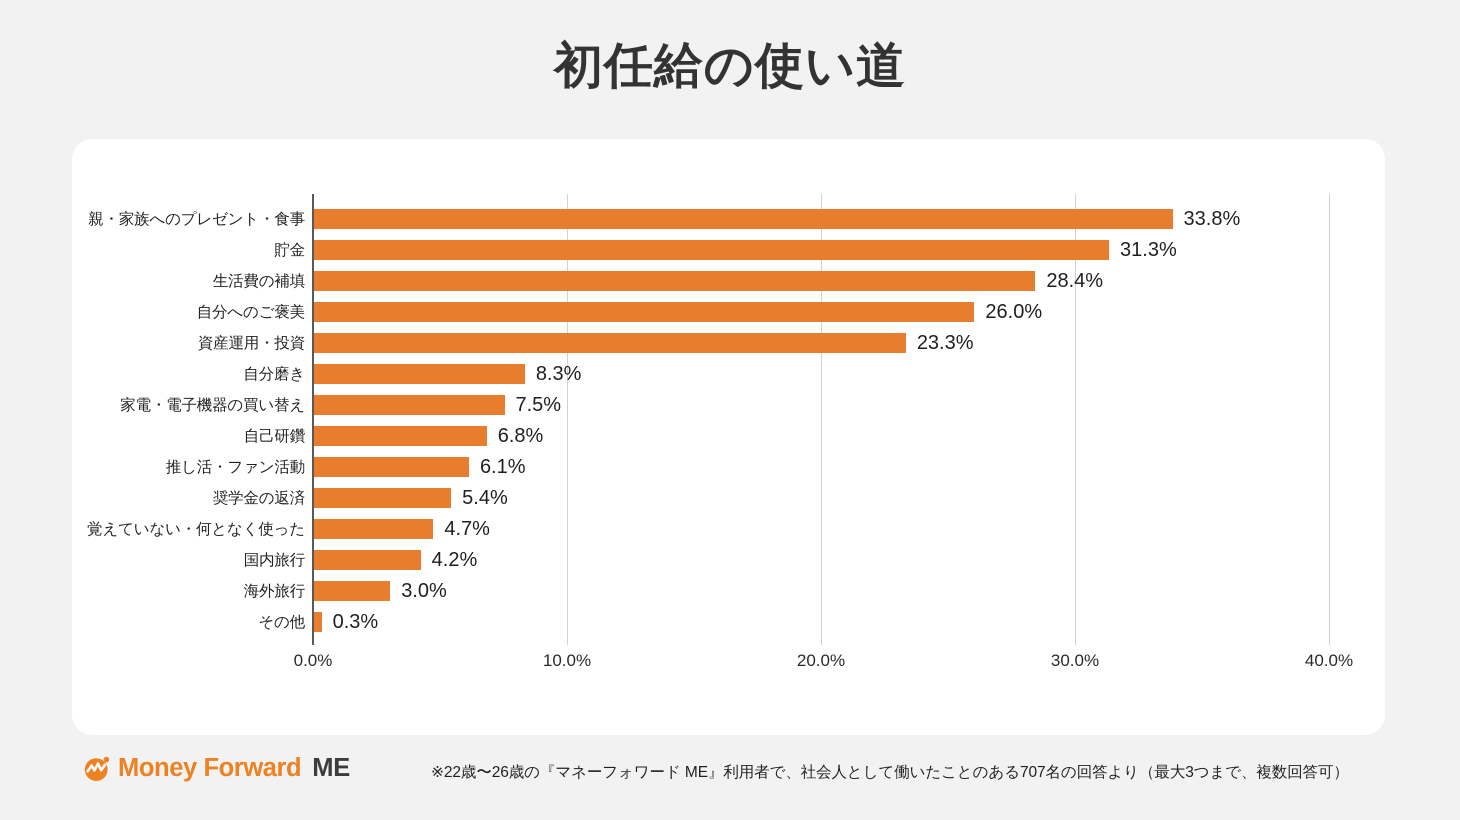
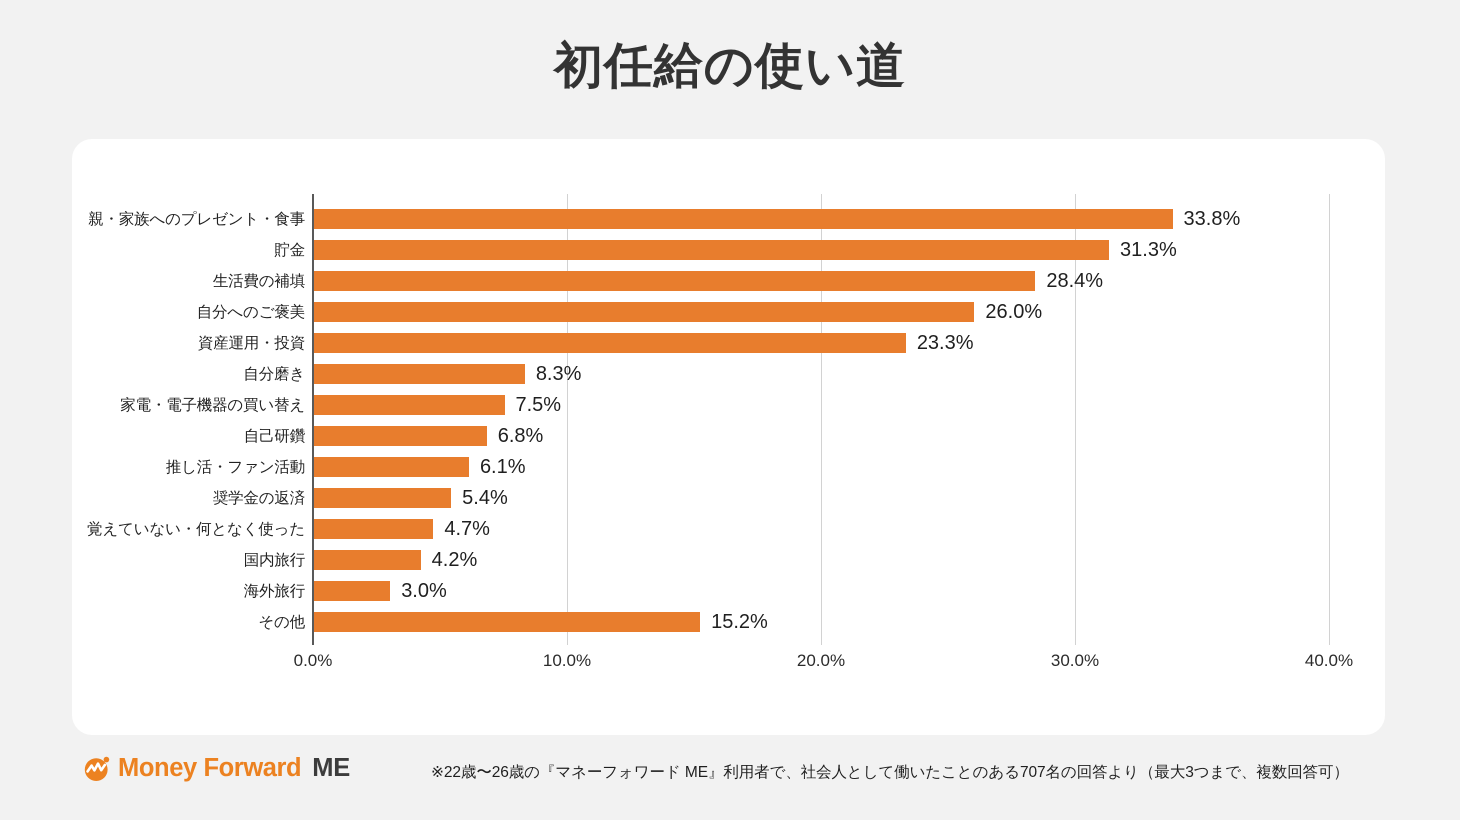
その他: 0.3% -> 15.2%
